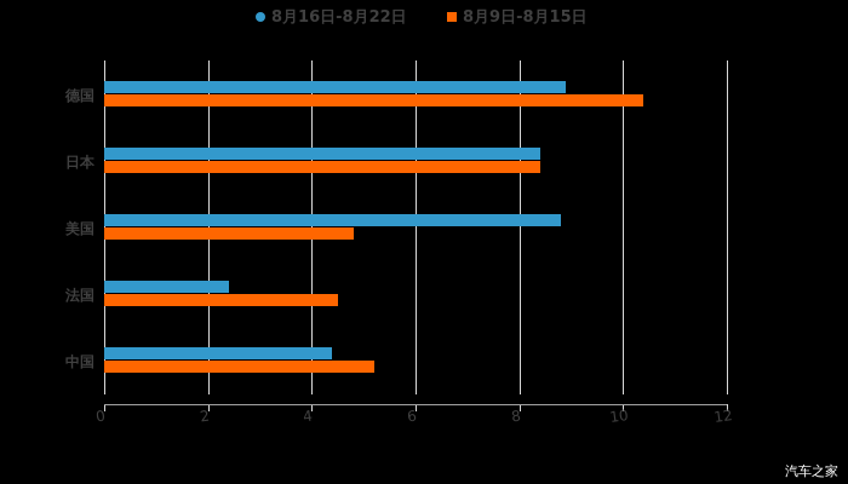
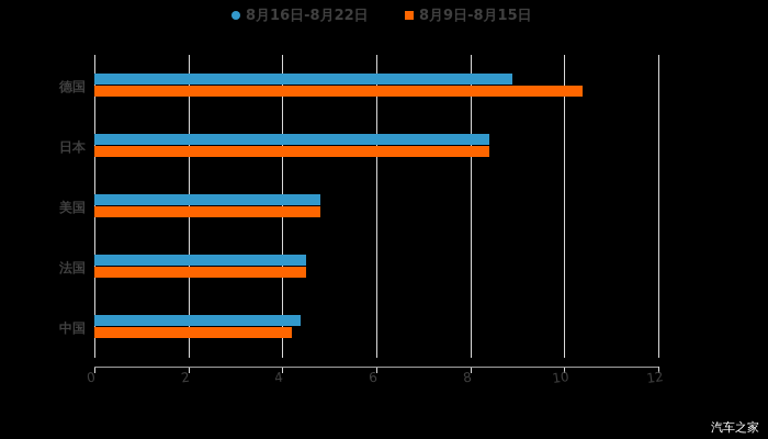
8月16日-8月22日/美国: 8.8 -> 4.8
8月16日-8月22日/法国: 2.4 -> 4.5
8月9日-8月15日/中国: 5.2 -> 4.2
